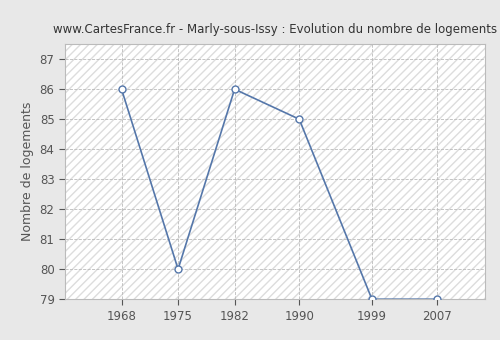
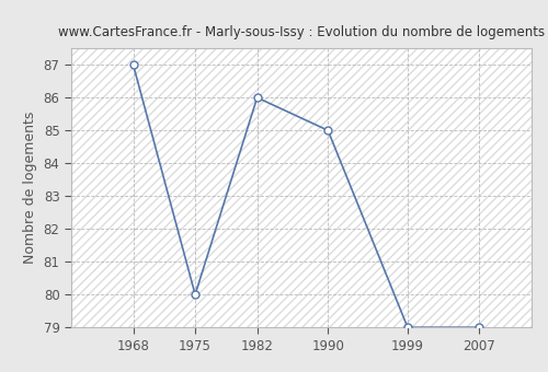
1968: 86 -> 87
